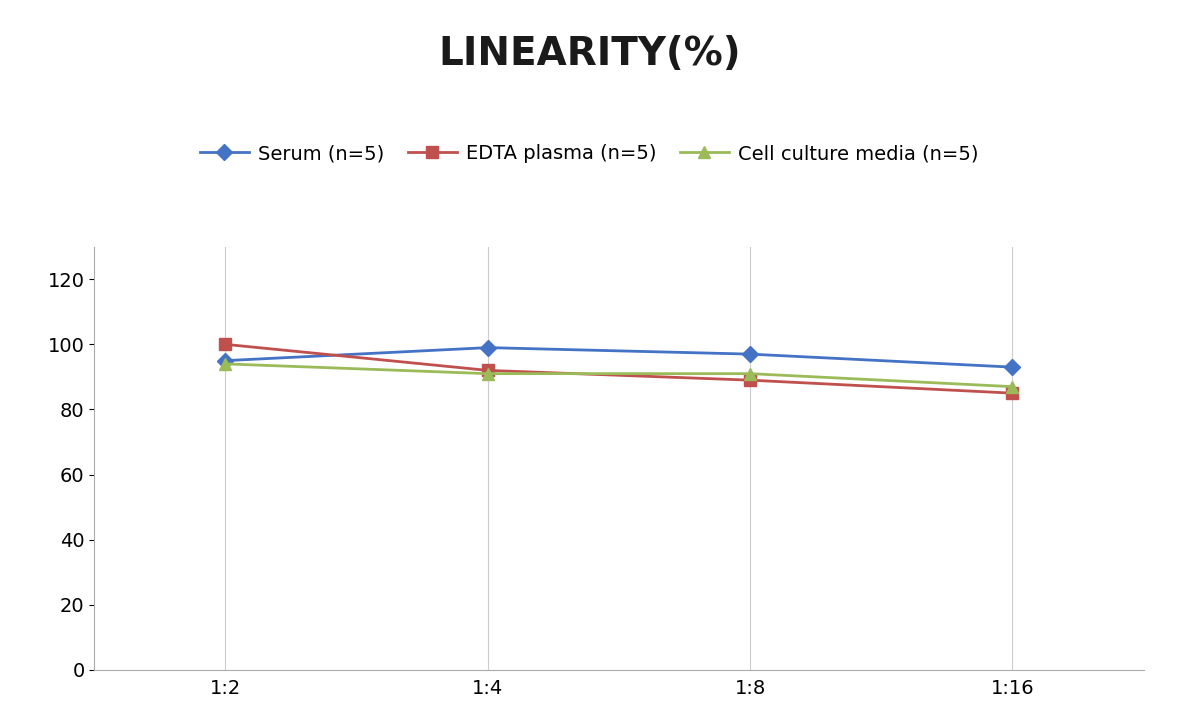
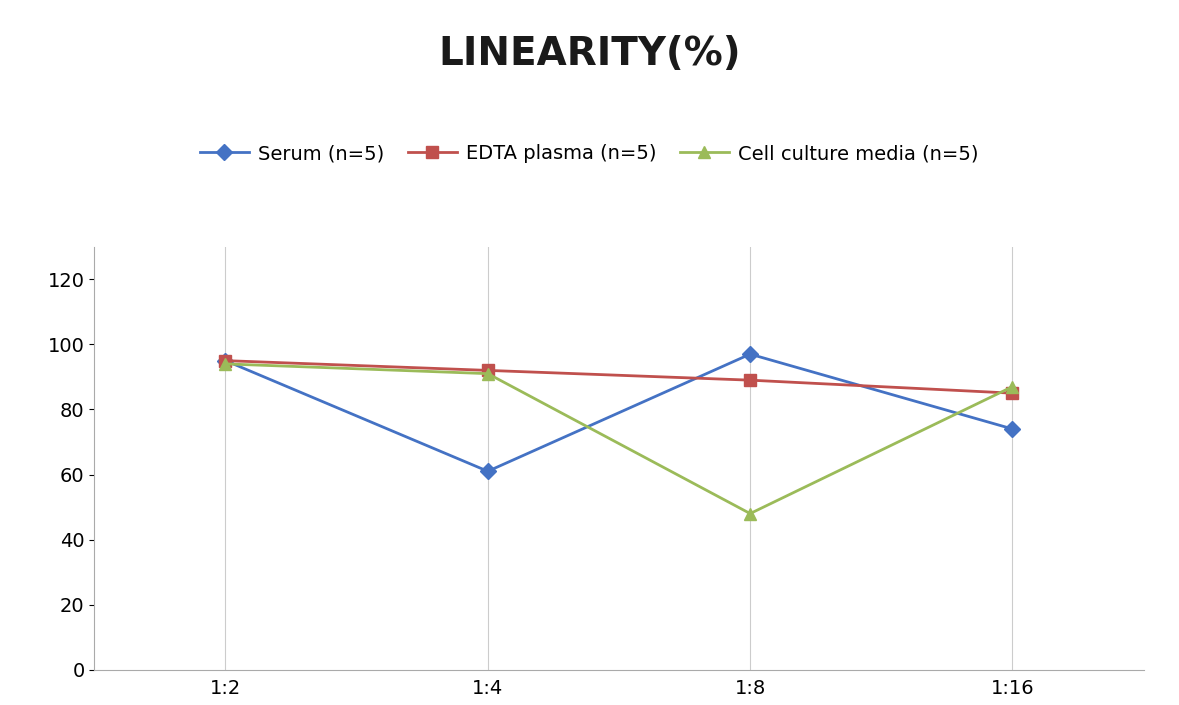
EDTA plasma (n=5)/1:2: 100 -> 95
Serum (n=5)/1:4: 99 -> 61
Cell culture media (n=5)/1:8: 91 -> 48
Serum (n=5)/1:16: 93 -> 74
